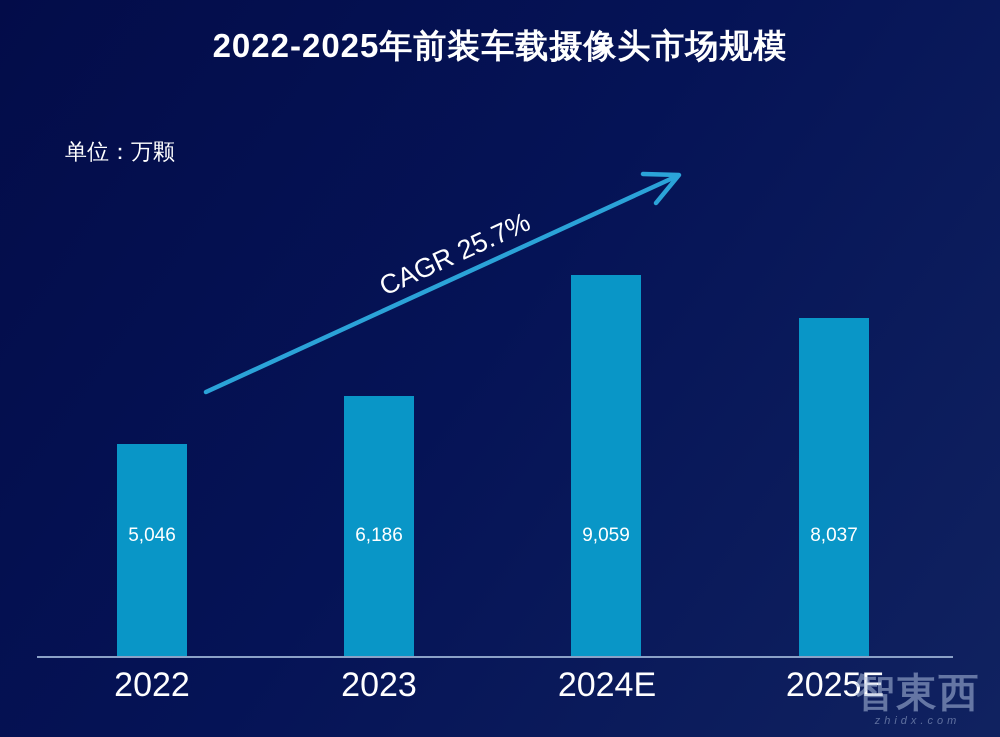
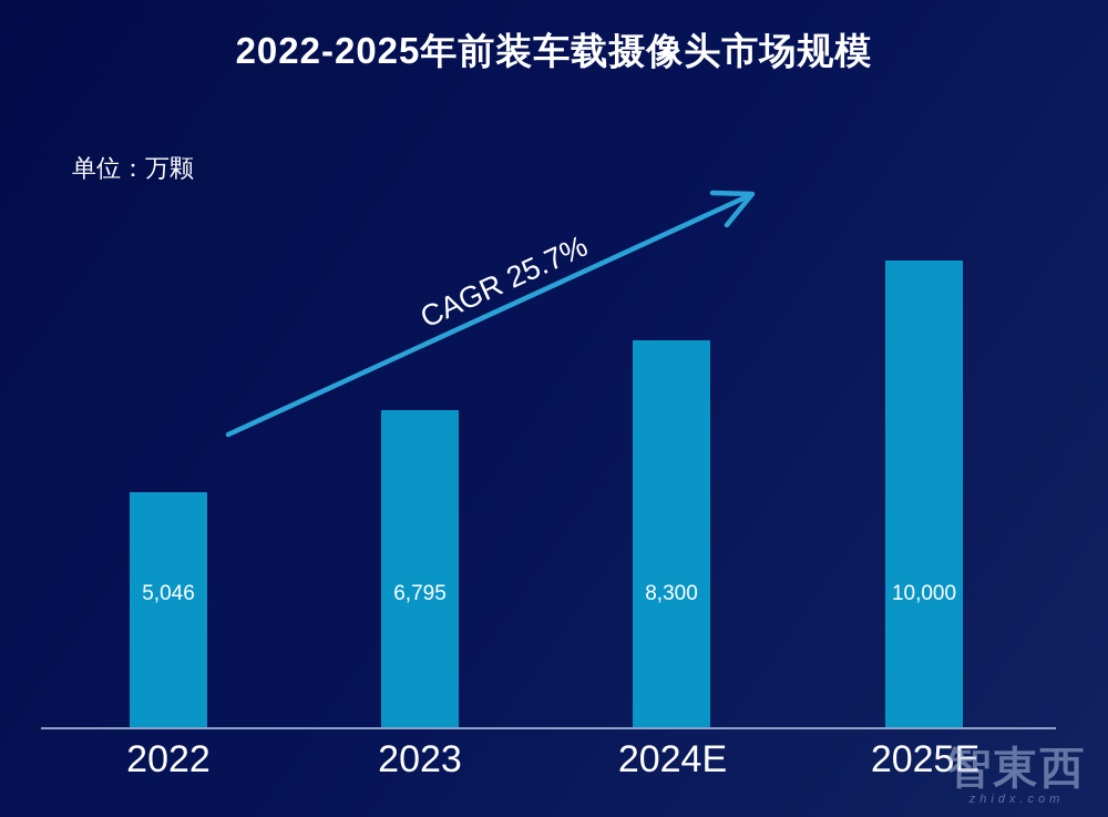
2023: 6,186 -> 6,795
2024E: 9,059 -> 8,300
2025E: 8,037 -> 10,000
